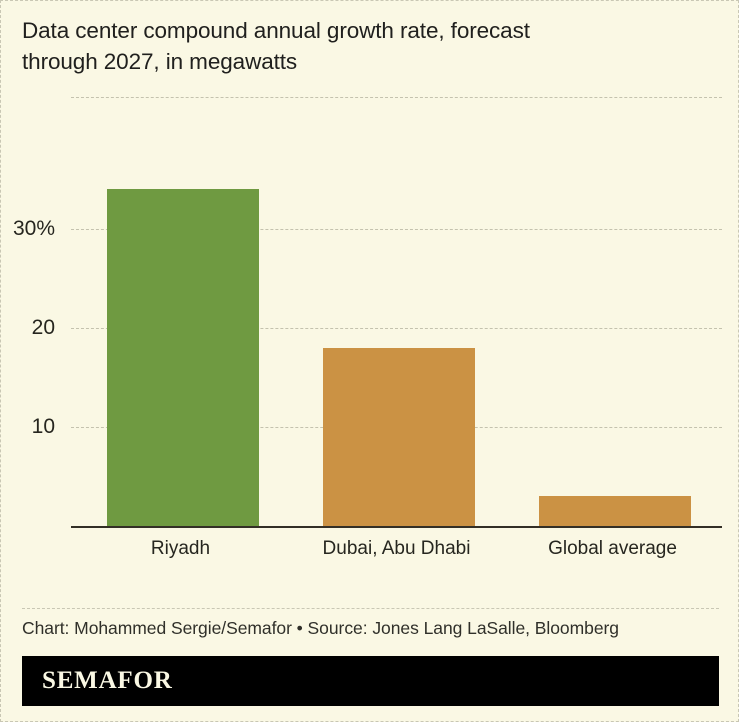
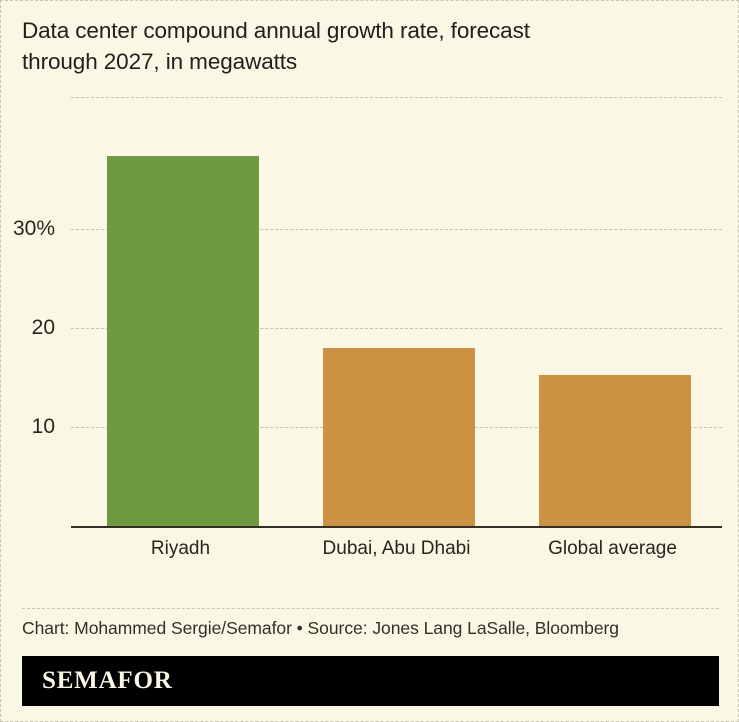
Riyadh: 34% -> 37%
Global average: 3% -> 15%
